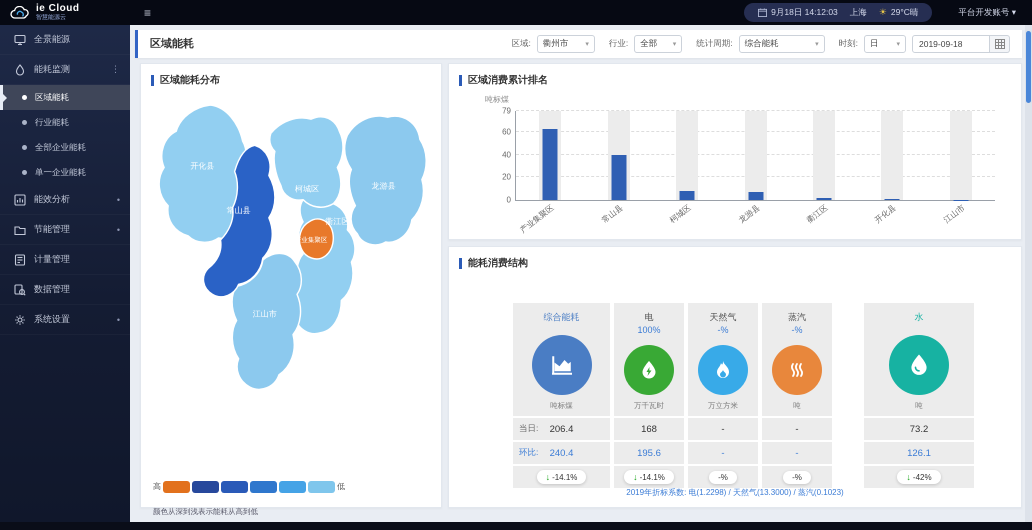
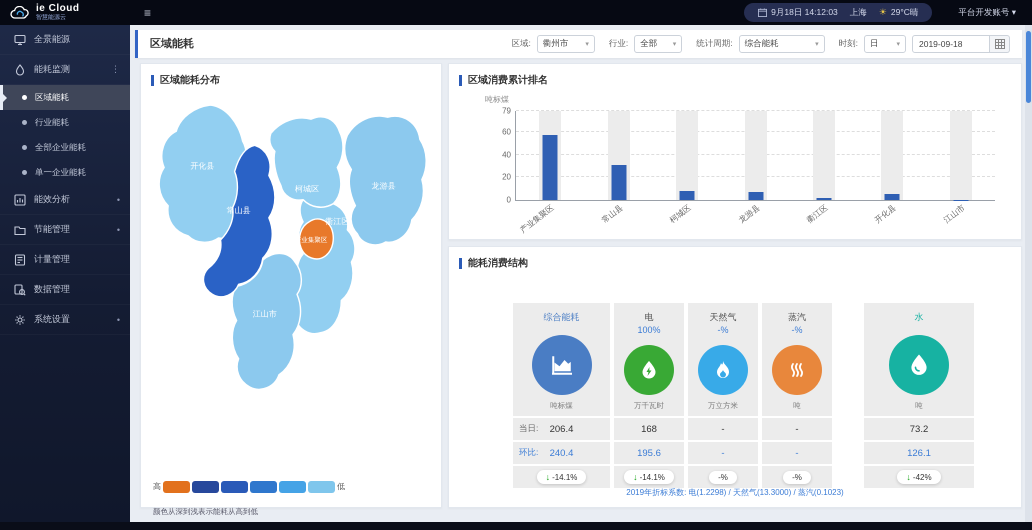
产业集聚区: 63 -> 58
常山县: 40 -> 31
开化县: 1 -> 5
